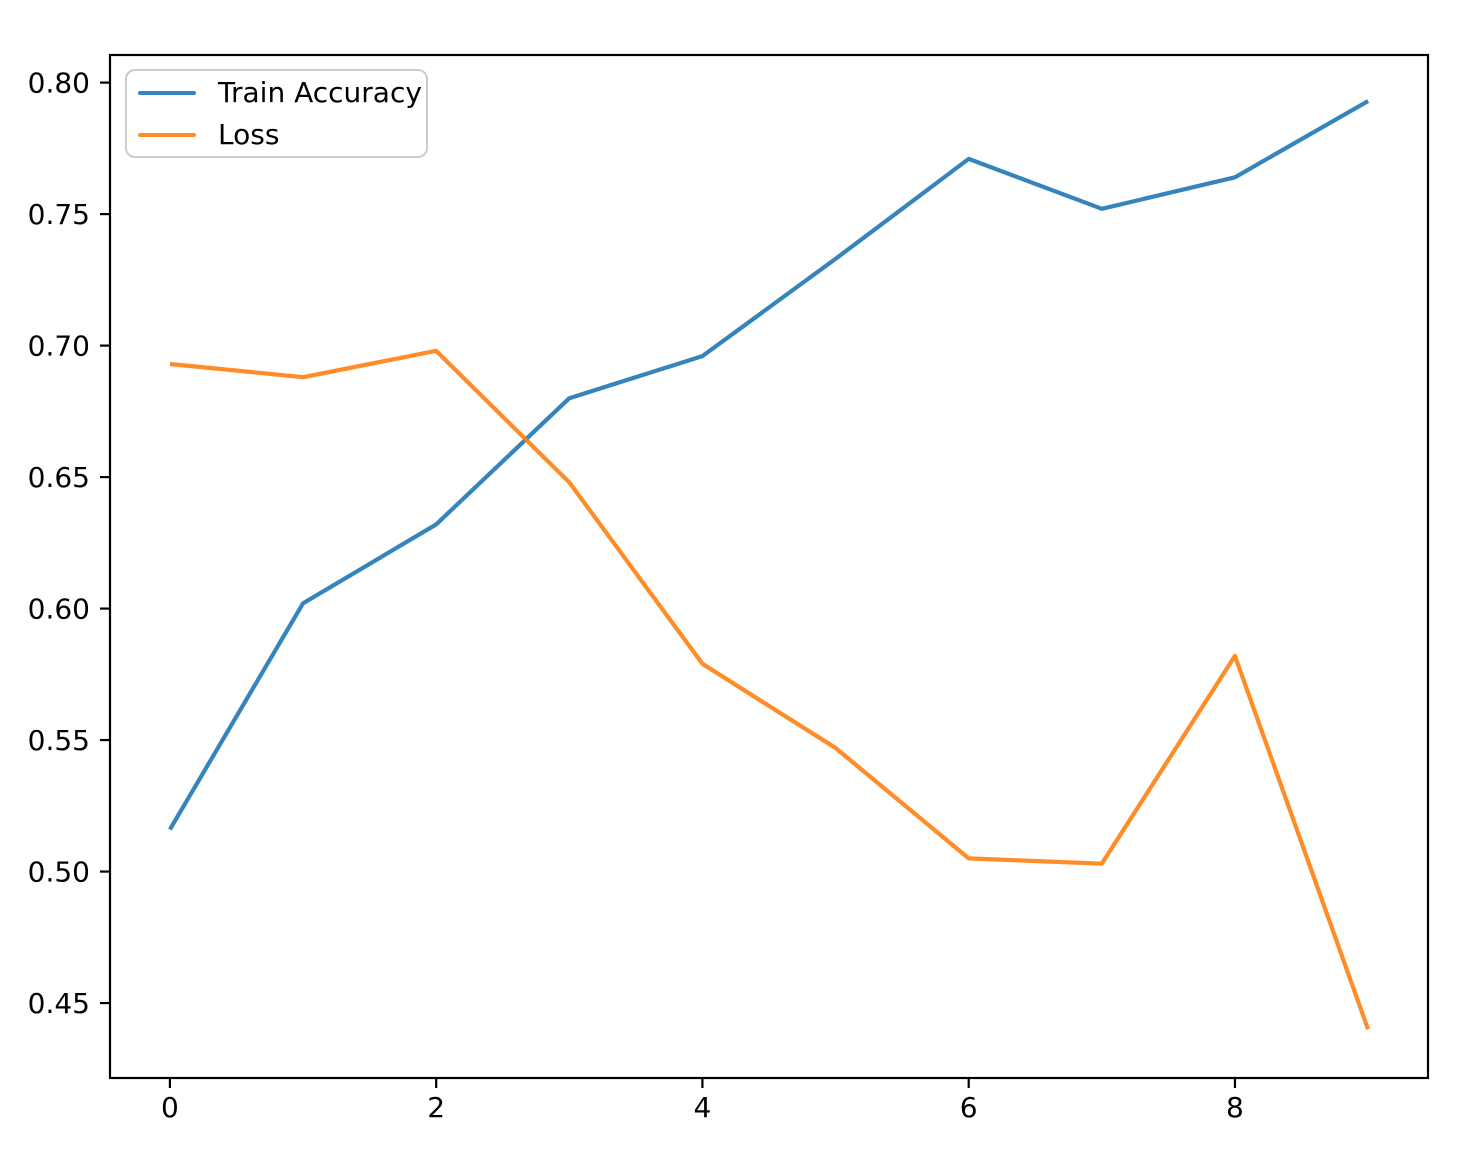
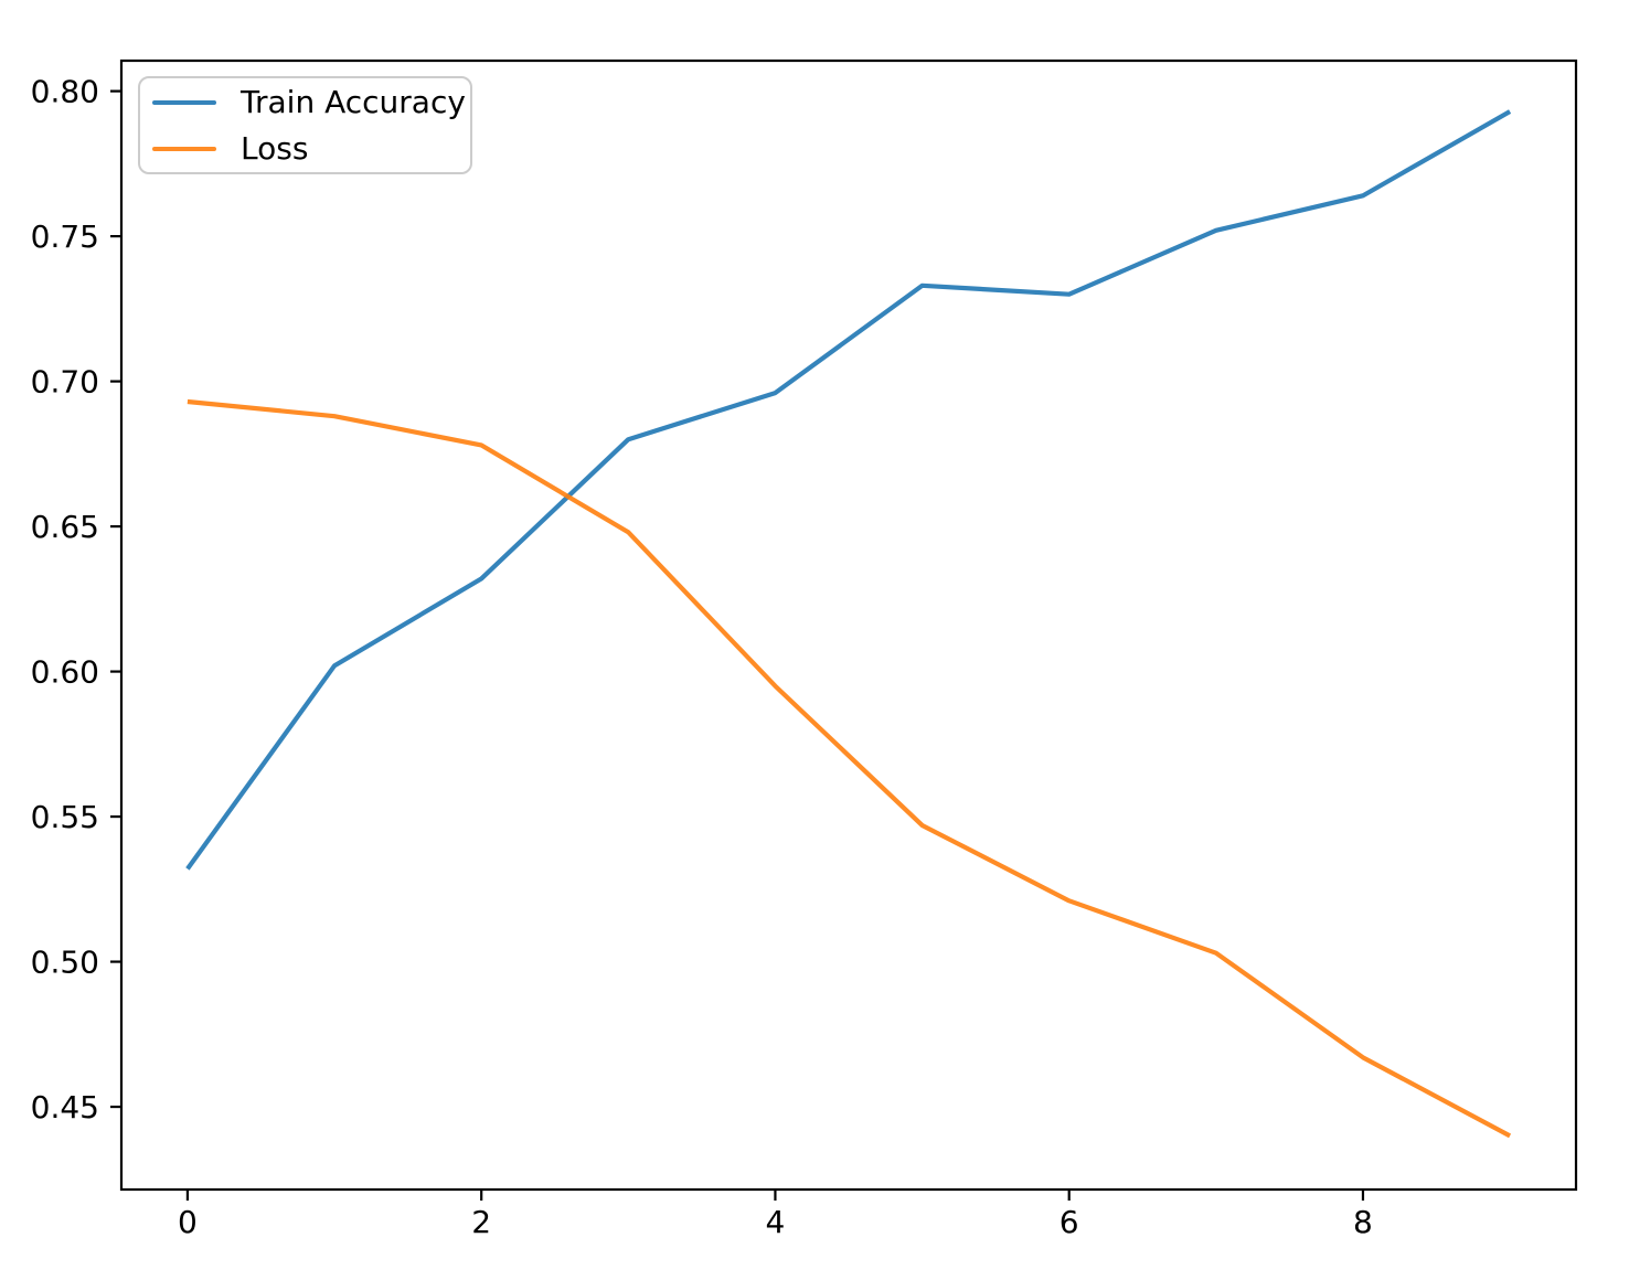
Train Accuracy/0: 0.516 -> 0.532
Loss/2: 0.698 -> 0.678
Loss/4: 0.579 -> 0.595
Train Accuracy/6: 0.771 -> 0.730
Loss/6: 0.505 -> 0.521
Loss/8: 0.582 -> 0.467
